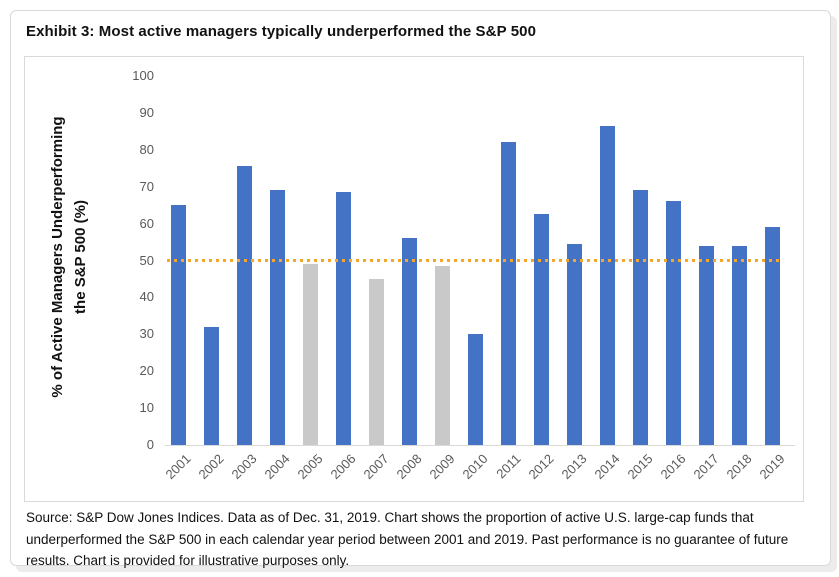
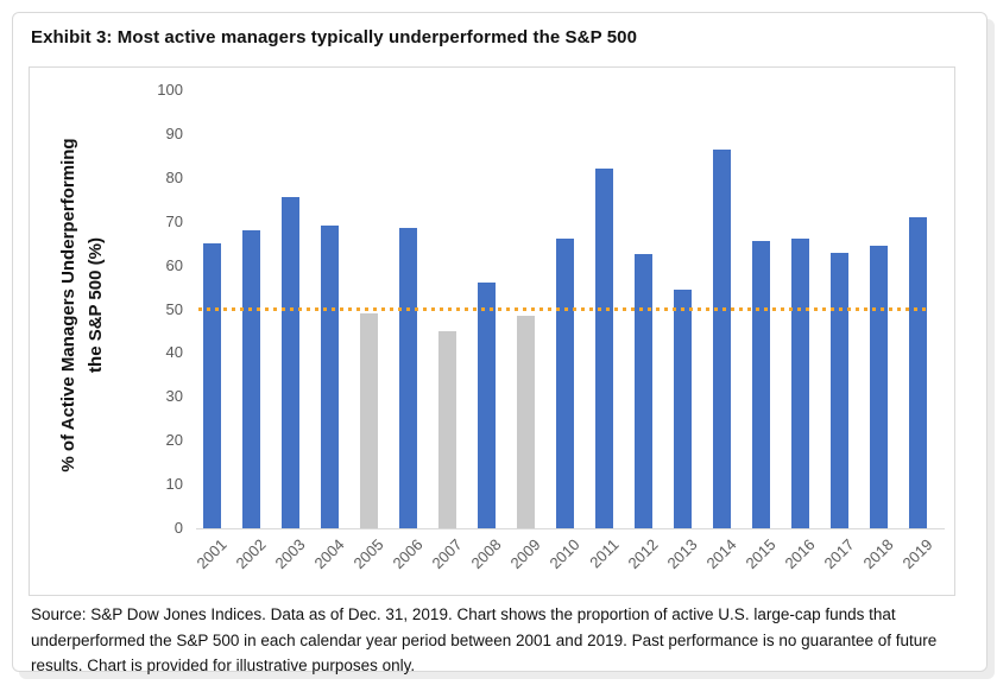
2002: 32 -> 68
2010: 30 -> 66
2015: 69 -> 66
2017: 54 -> 63
2018: 54 -> 64
2019: 59 -> 71
